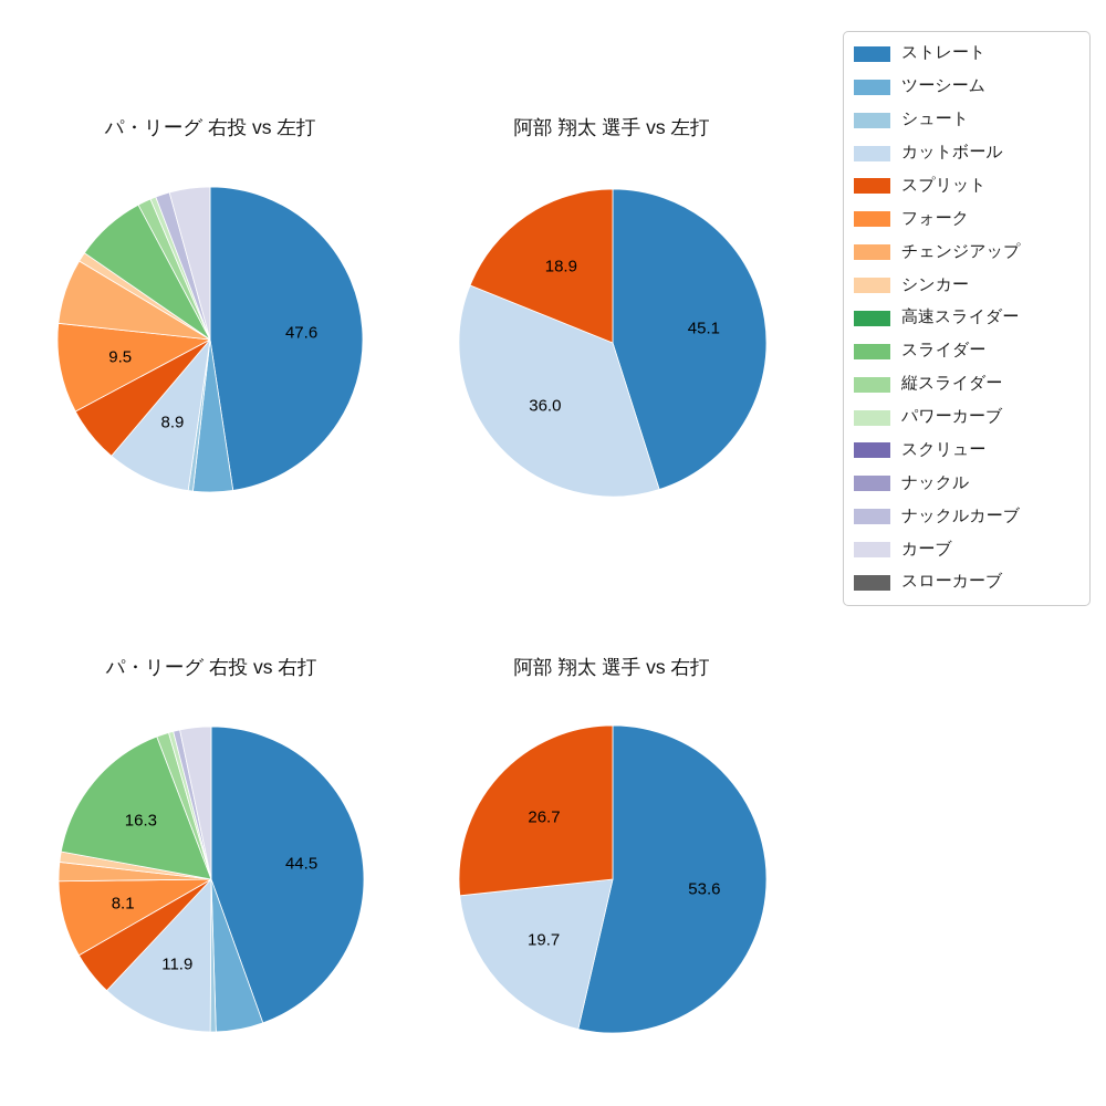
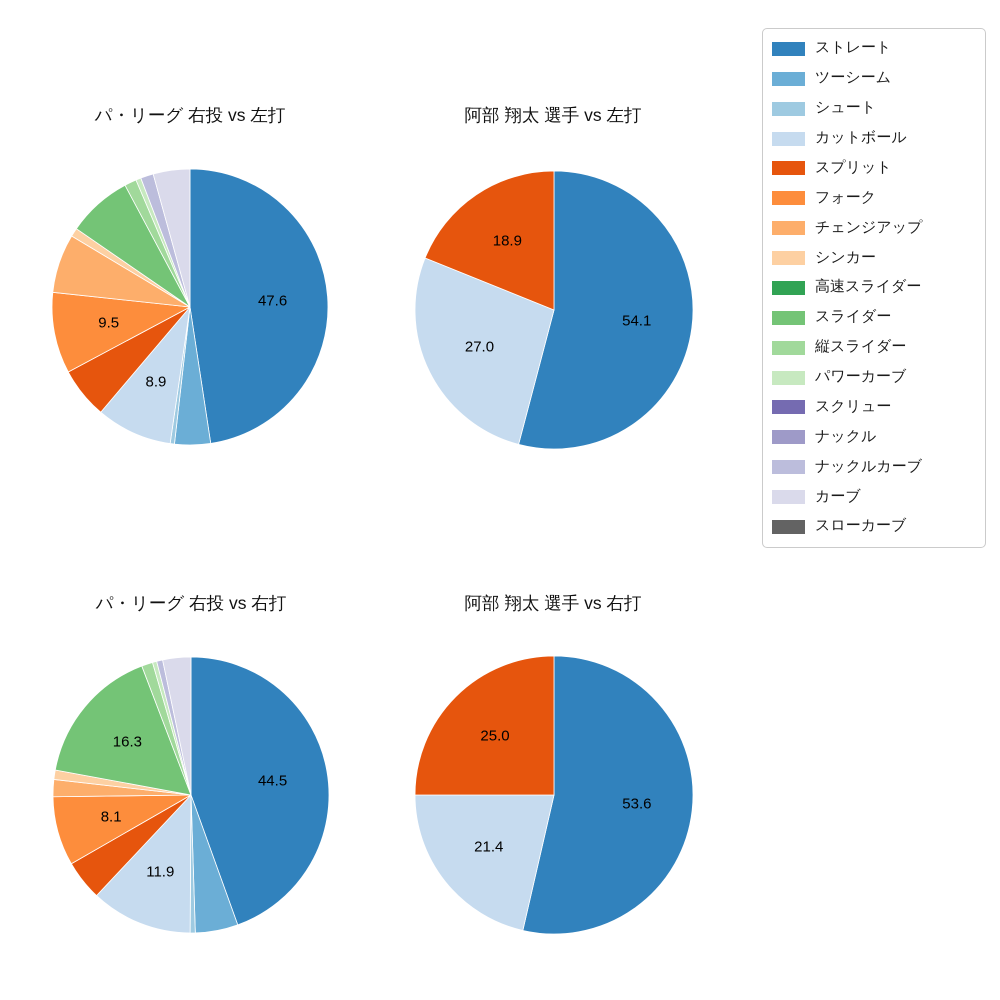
阿部 翔太 選手 vs 左打/ストレート: 45.1 -> 54.1
阿部 翔太 選手 vs 左打/カットボール: 36.0 -> 27.0
阿部 翔太 選手 vs 右打/カットボール: 19.7 -> 21.4
阿部 翔太 選手 vs 右打/スプリット: 26.7 -> 25.0
